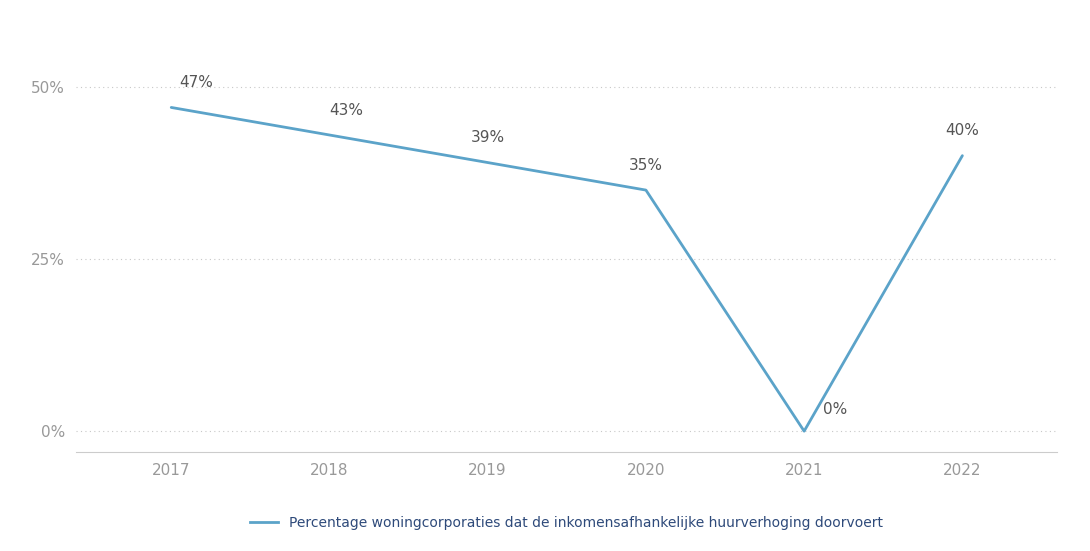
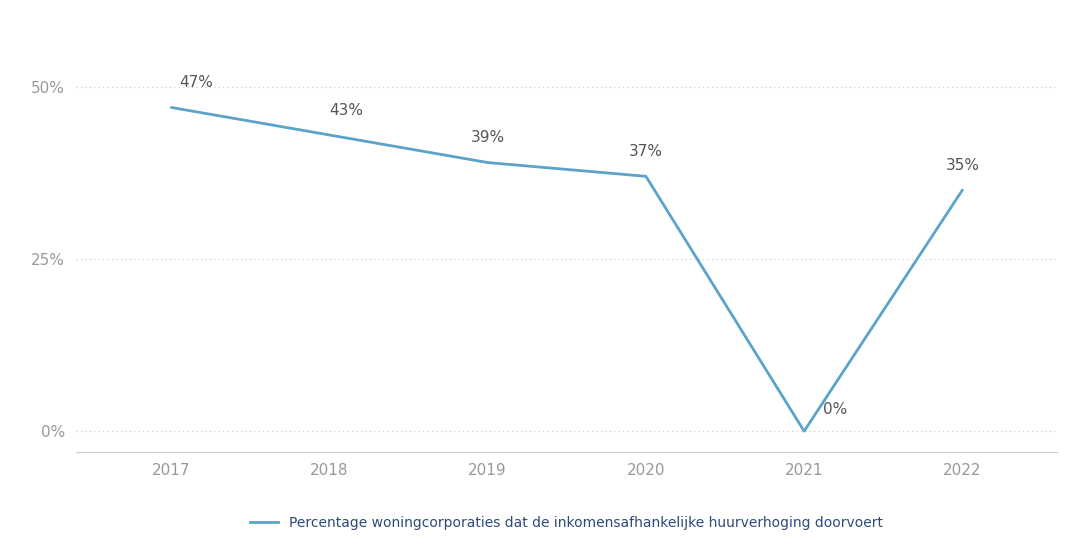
2020: 35% -> 37%
2022: 40% -> 35%
